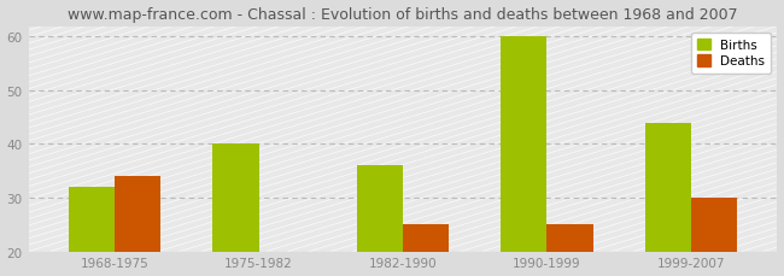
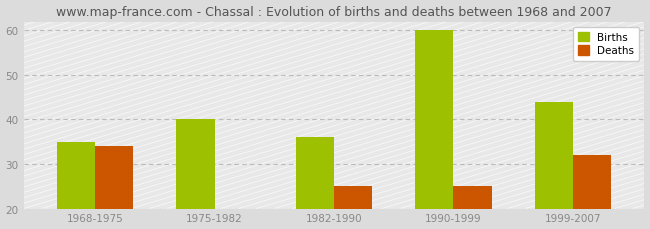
Births/1968-1975: 32 -> 35
Deaths/1999-2007: 30 -> 32
